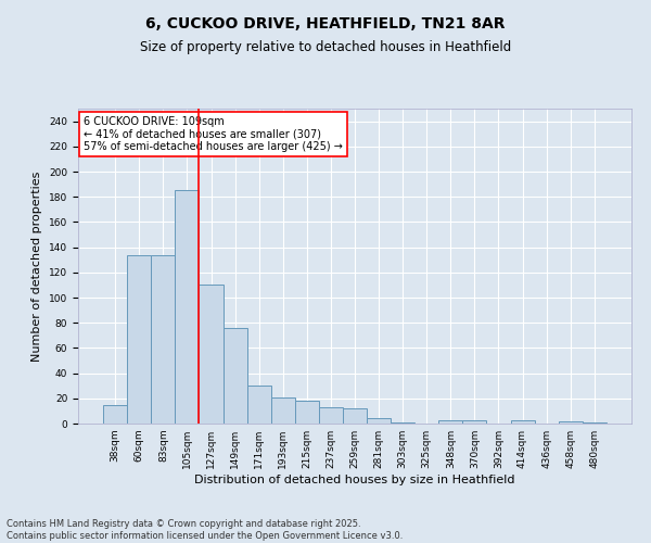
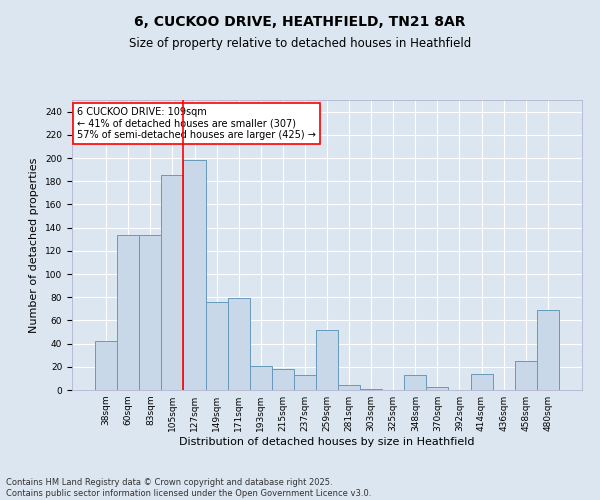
38sqm: 15 -> 42
127sqm: 110 -> 198
171sqm: 30 -> 79
259sqm: 12 -> 52
348sqm: 3 -> 13
414sqm: 3 -> 14
458sqm: 2 -> 25
480sqm: 1 -> 69
